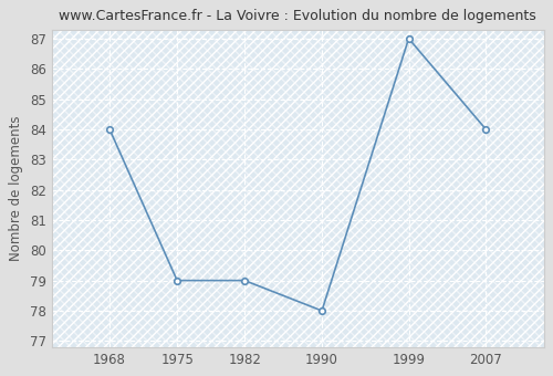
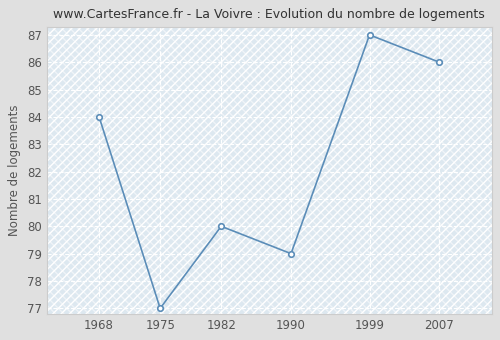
1975: 79 -> 77
1982: 79 -> 80
1990: 78 -> 79
2007: 84 -> 86
